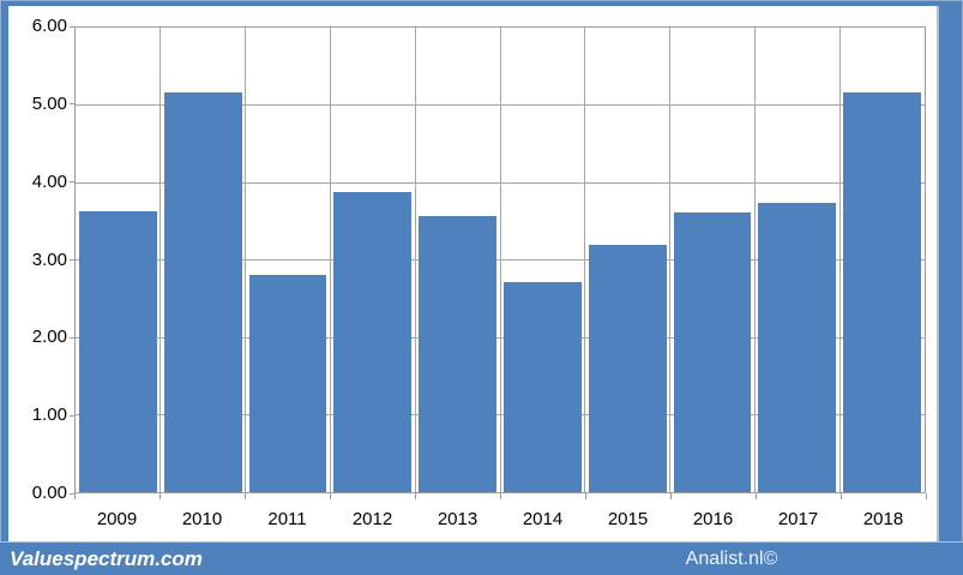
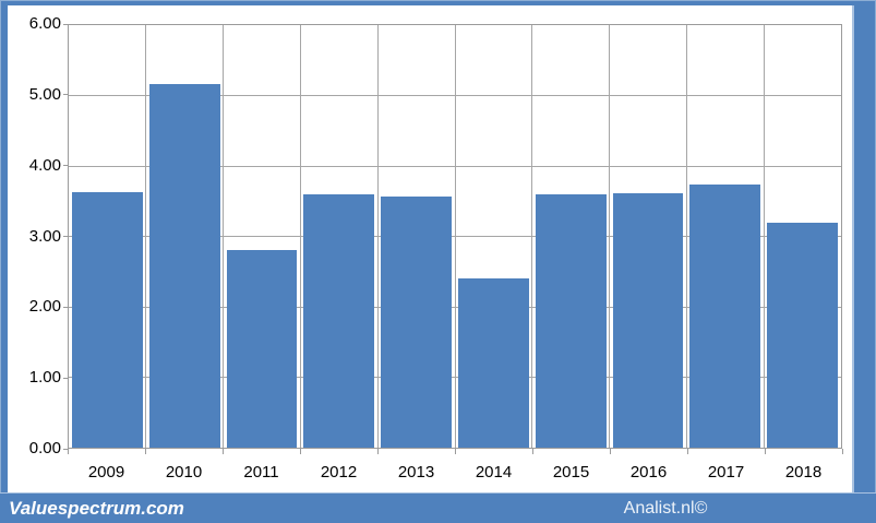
2012: 3.9 -> 3.6
2014: 2.7 -> 2.4
2015: 3.2 -> 3.6
2018: 5.2 -> 3.2
